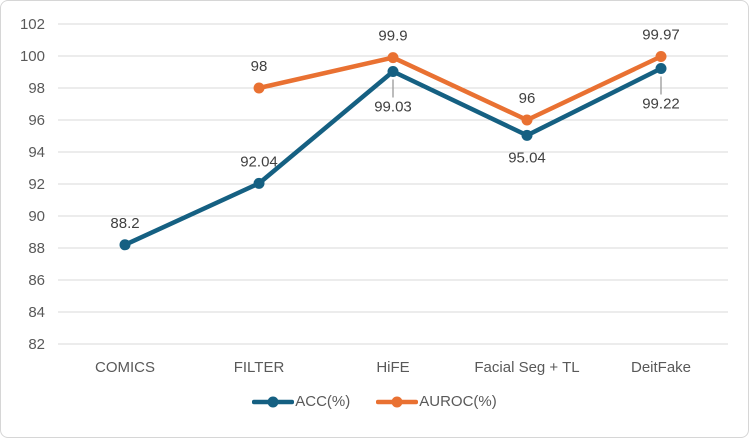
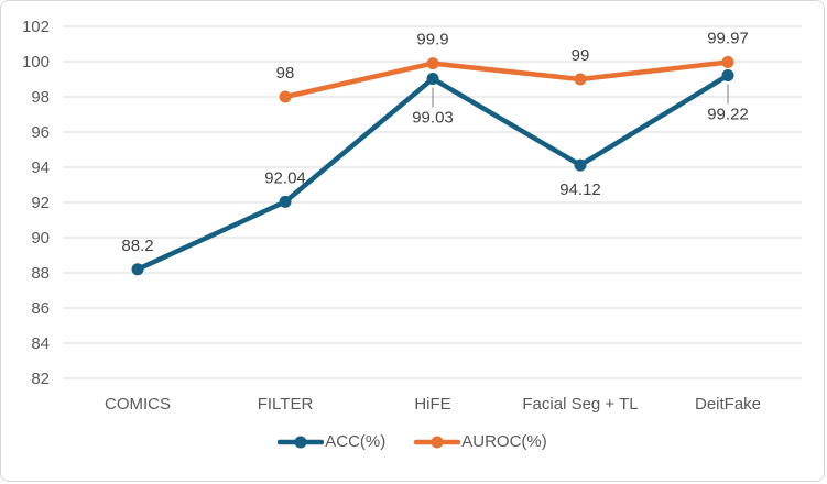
ACC(%)/Facial Seg + TL: 95.04 -> 94.12
AUROC(%)/Facial Seg + TL: 96 -> 99
